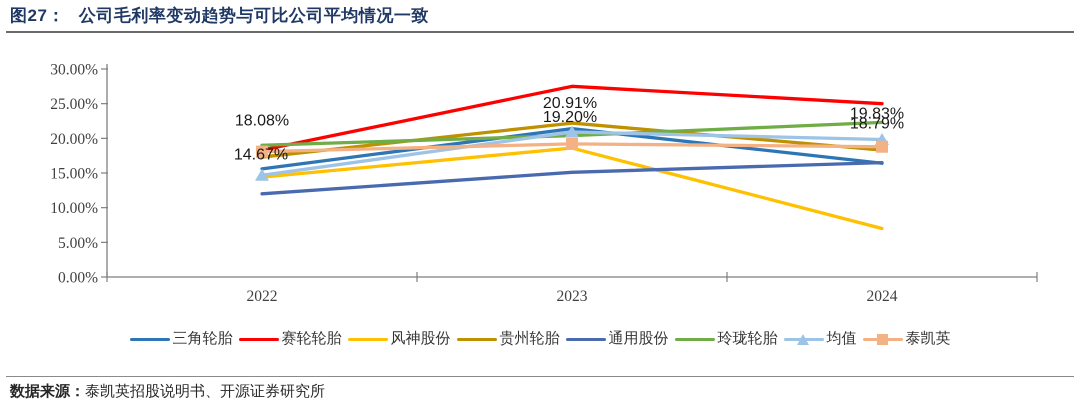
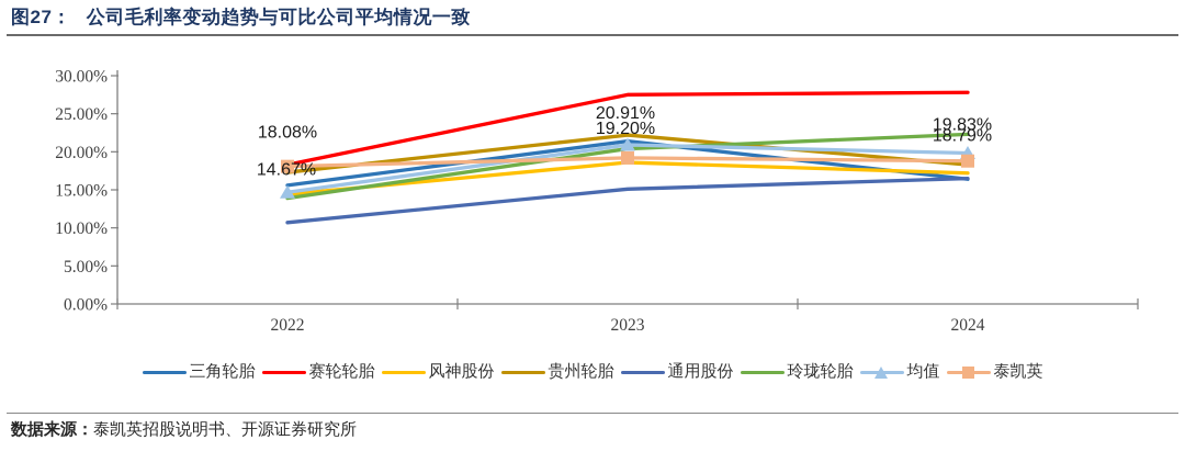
通用股份/2022: 12% -> 11%
玲珑轮胎/2022: 19% -> 14%
赛轮轮胎/2024: 25% -> 28%
风神股份/2024: 7% -> 17%
